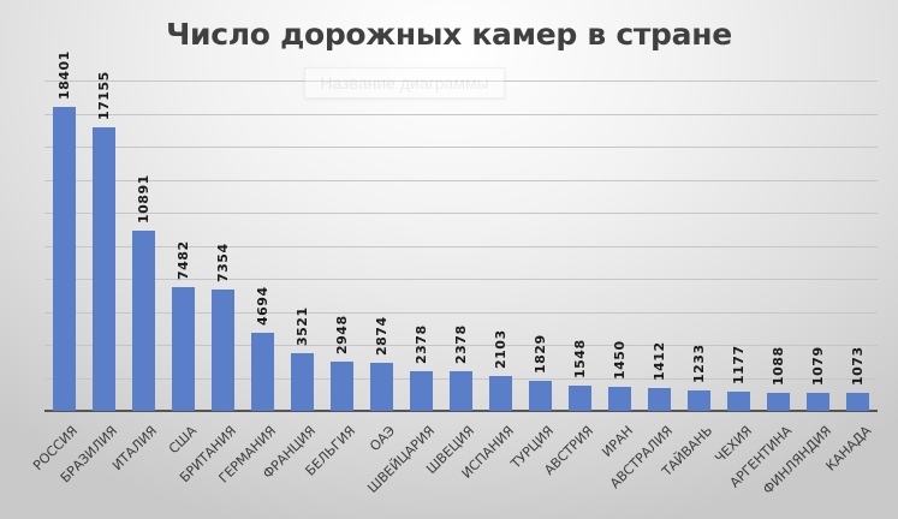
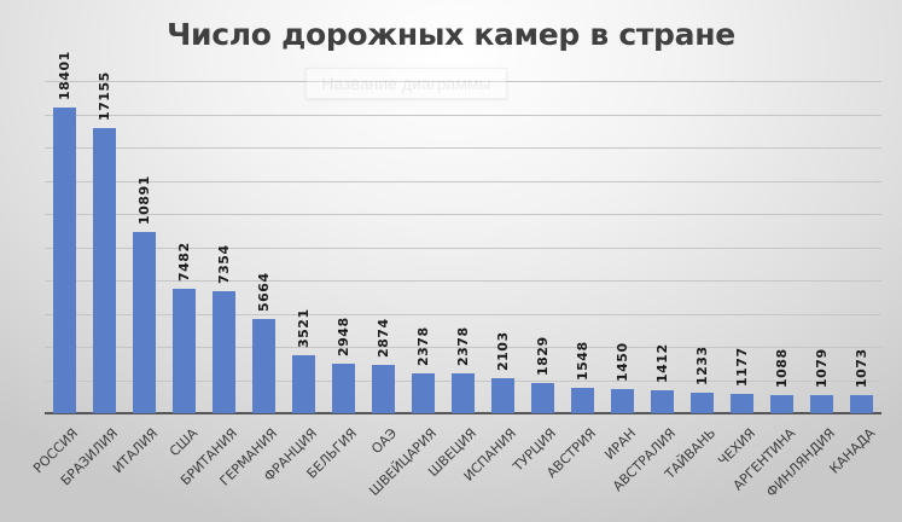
ГЕРМАНИЯ: 4694 -> 5664
